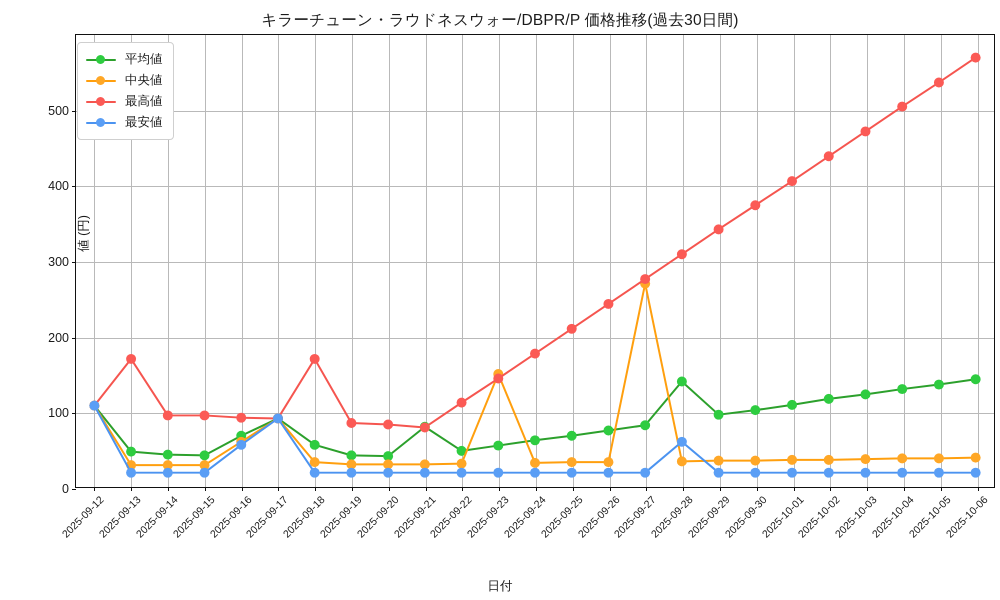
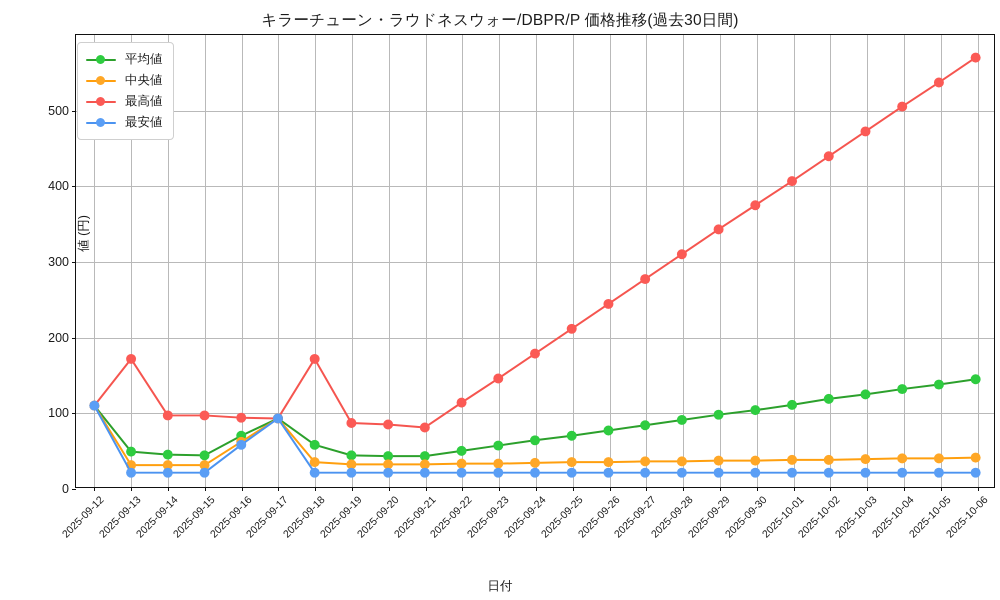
平均値/2025-09-21: 80 -> 40
中央値/2025-09-23: 150 -> 30
中央値/2025-09-27: 270 -> 30
平均値/2025-09-28: 140 -> 90
最安値/2025-09-28: 60 -> 20
